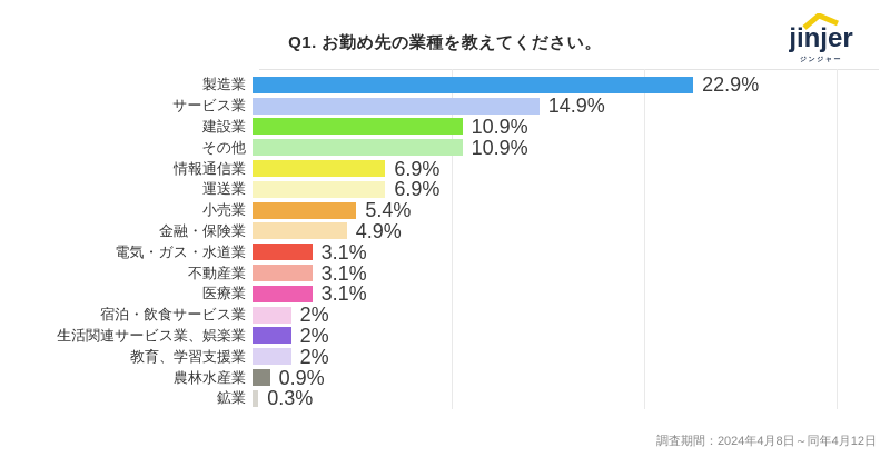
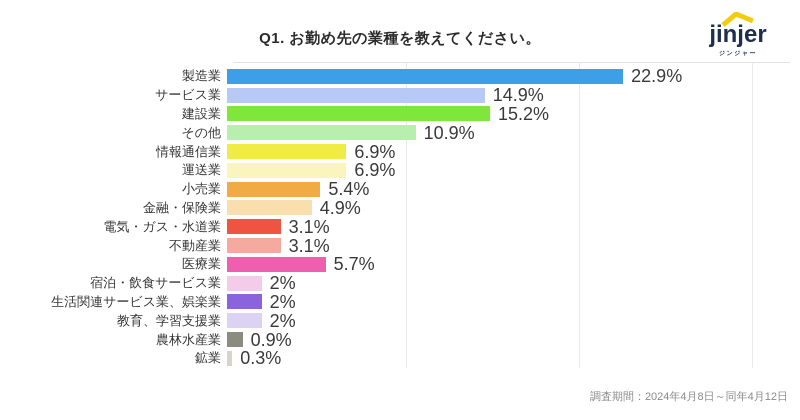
建設業: 10.9% -> 15.2%
医療業: 3.1% -> 5.7%
